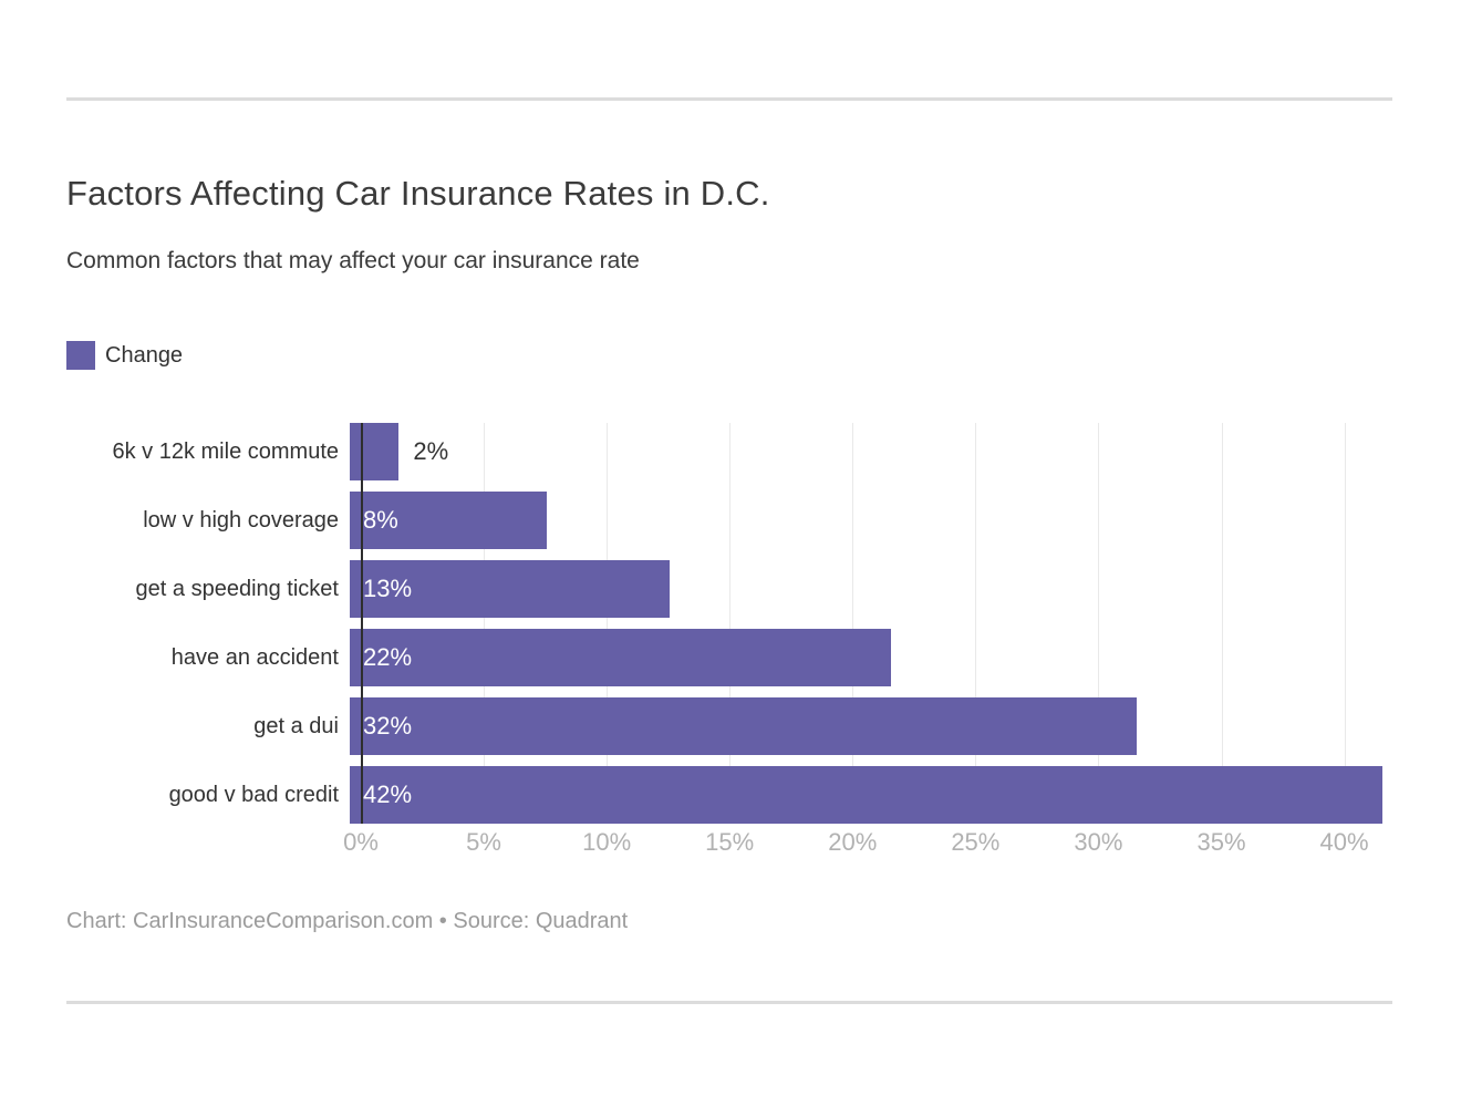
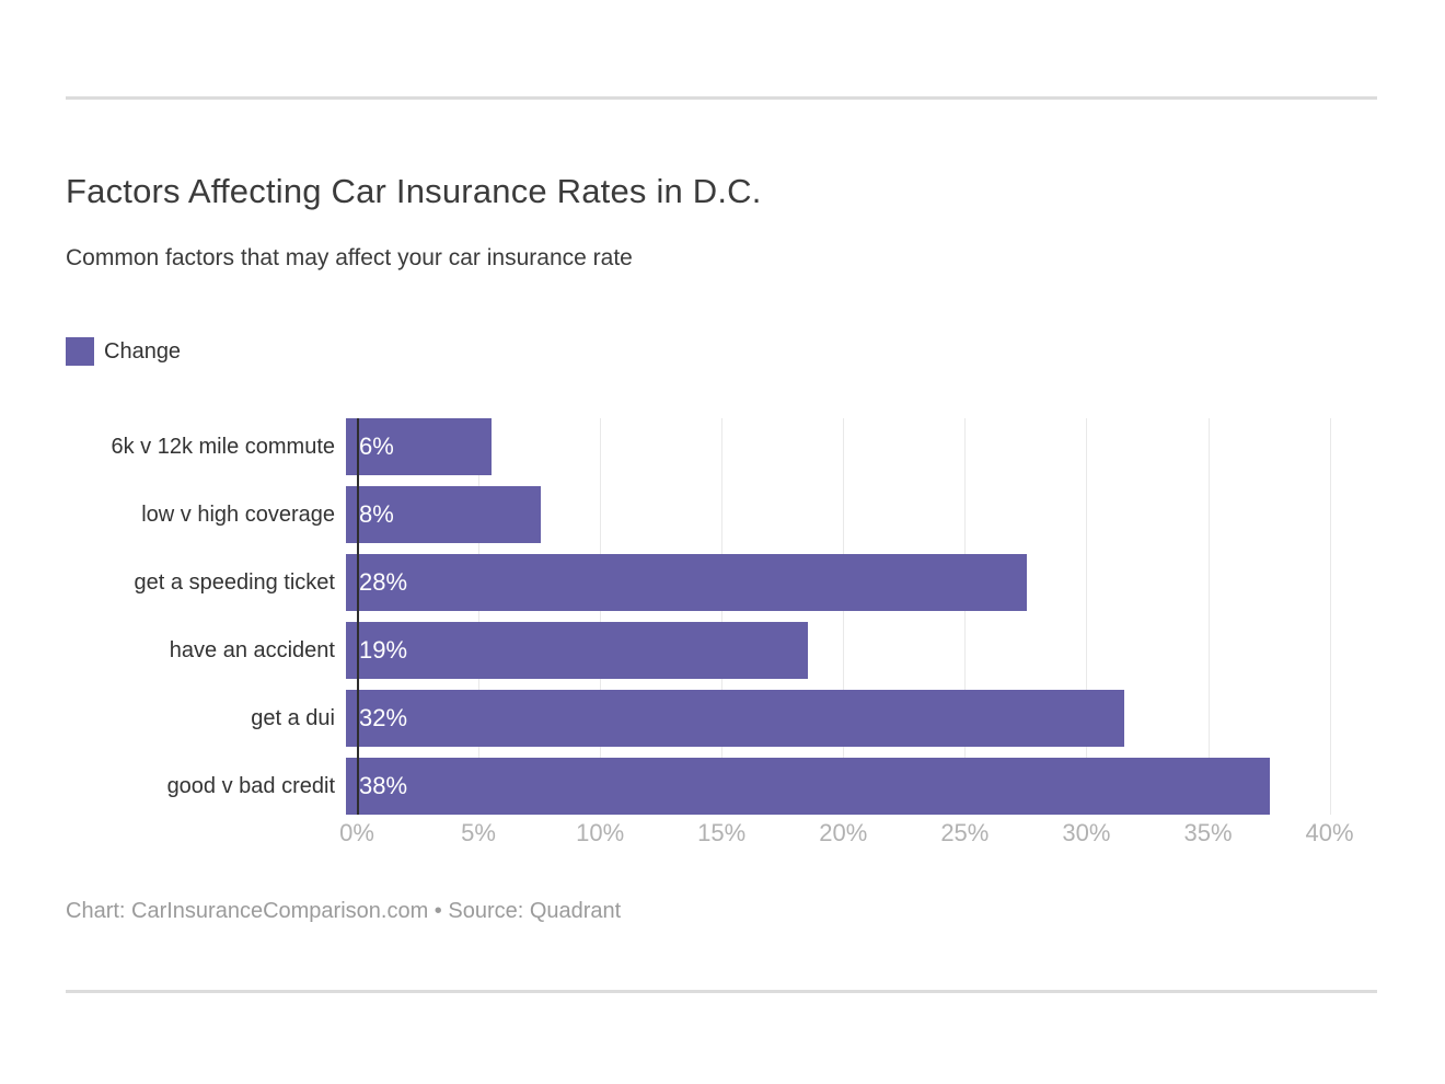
6k v 12k mile commute: 2% -> 6%
get a speeding ticket: 13% -> 28%
have an accident: 22% -> 19%
good v bad credit: 42% -> 38%
